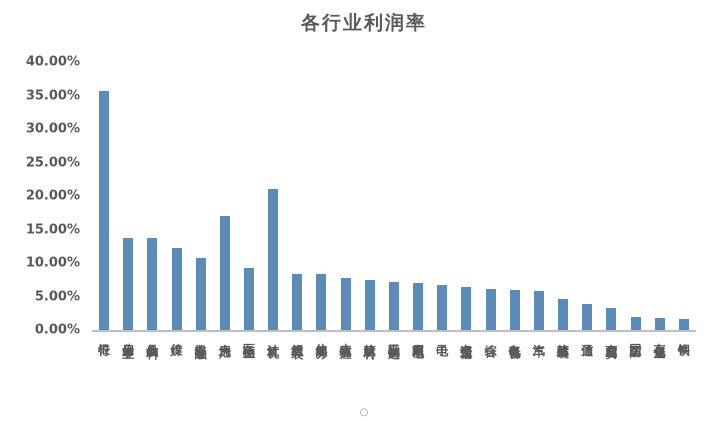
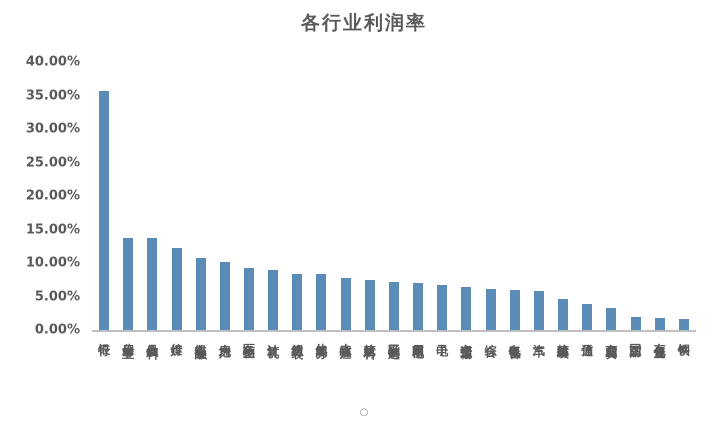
房地产: 17% -> 10%
计算机: 21% -> 9%
